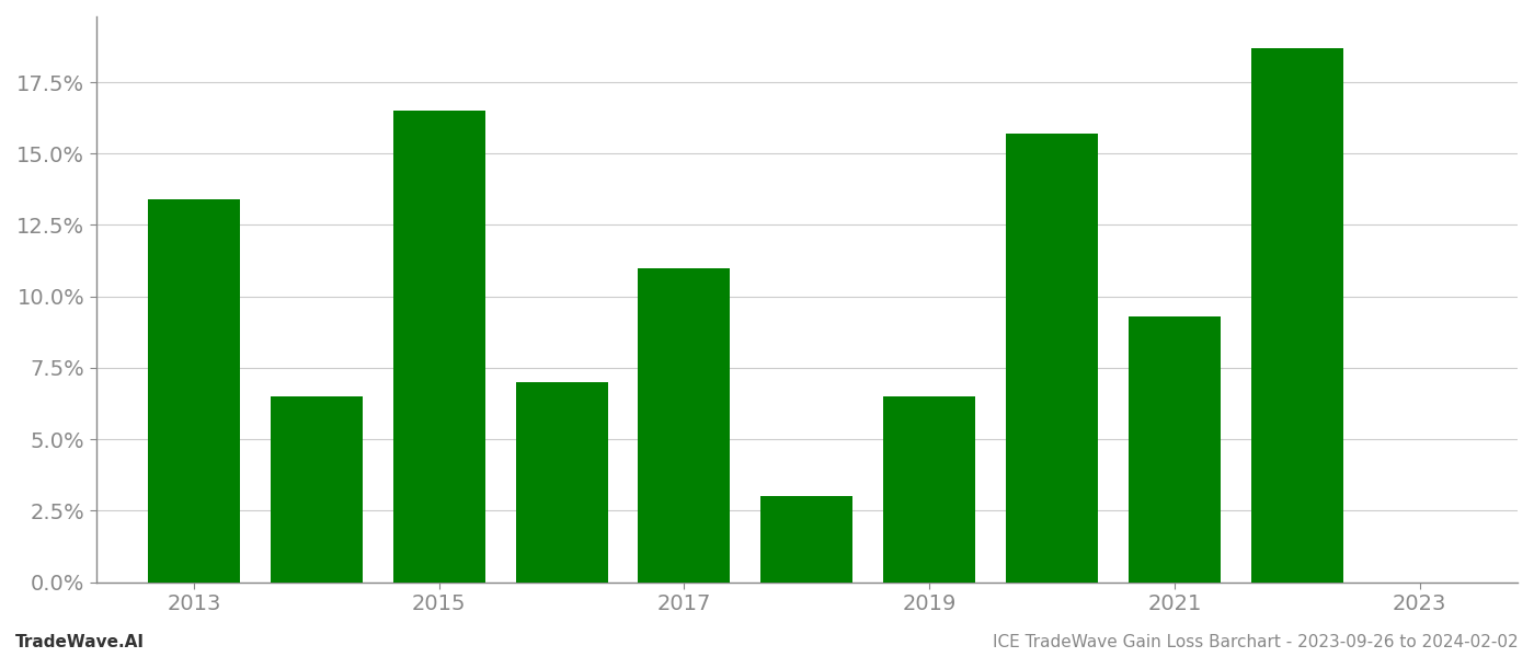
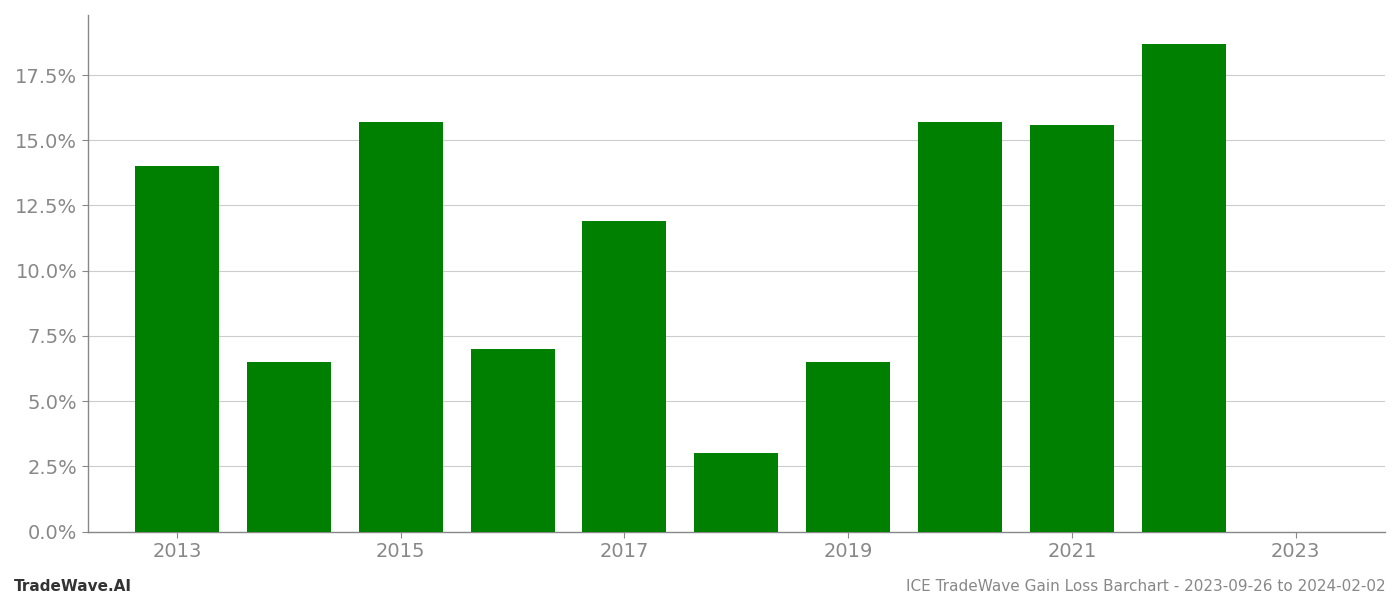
2013: 13.4% -> 14.0%
2015: 16.5% -> 15.7%
2017: 11.0% -> 11.9%
2021: 9.3% -> 15.6%
